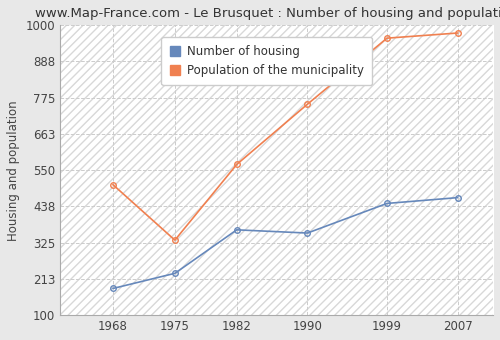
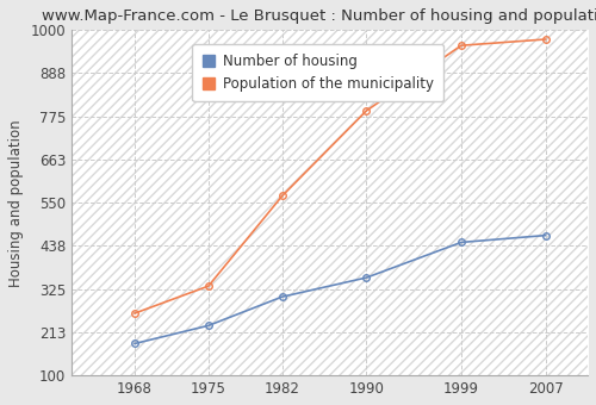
Population of the municipality/1968: 505 -> 262
Number of housing/1982: 365 -> 305
Population of the municipality/1990: 755 -> 790
